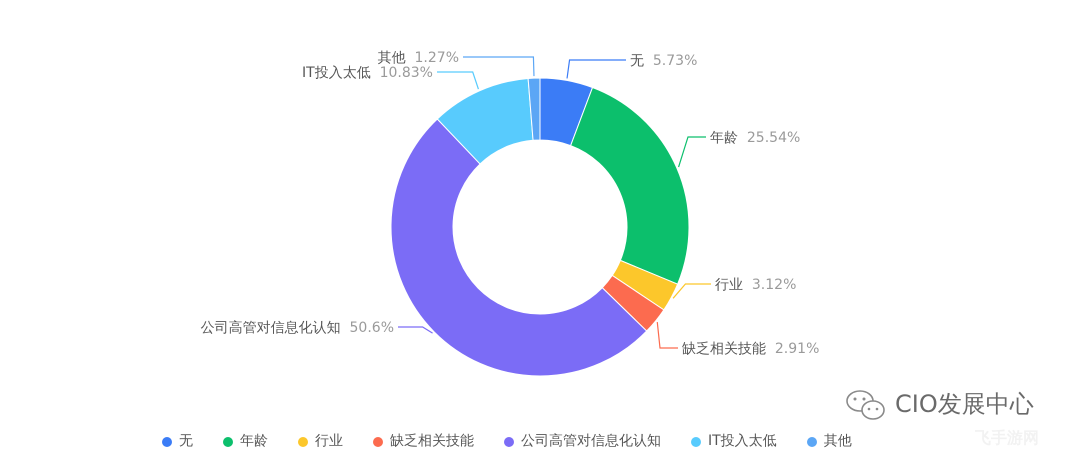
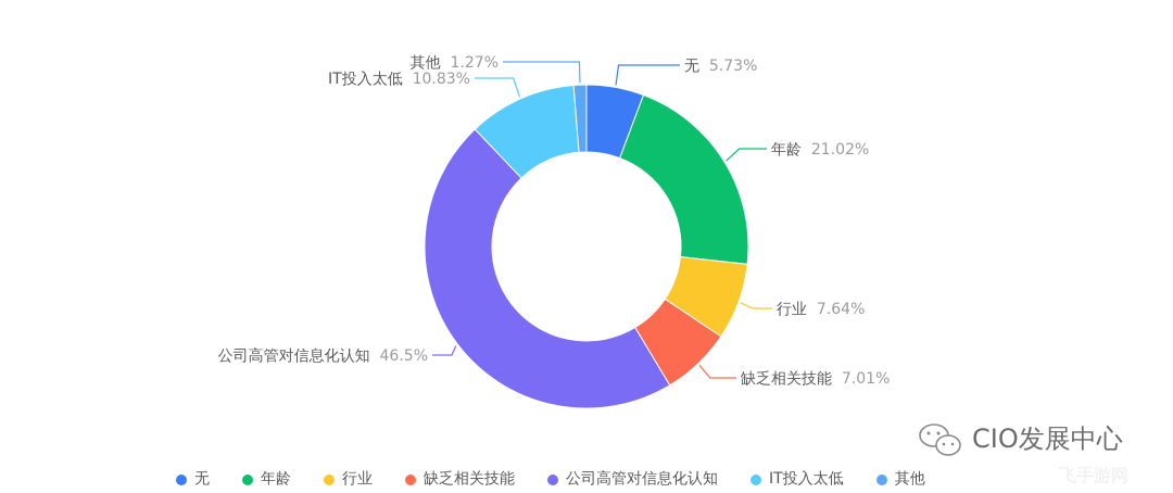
年龄: 25.54% -> 21.02%
行业: 3.12% -> 7.64%
缺乏相关技能: 2.91% -> 7.01%
公司高管对信息化认知: 50.6% -> 46.5%
